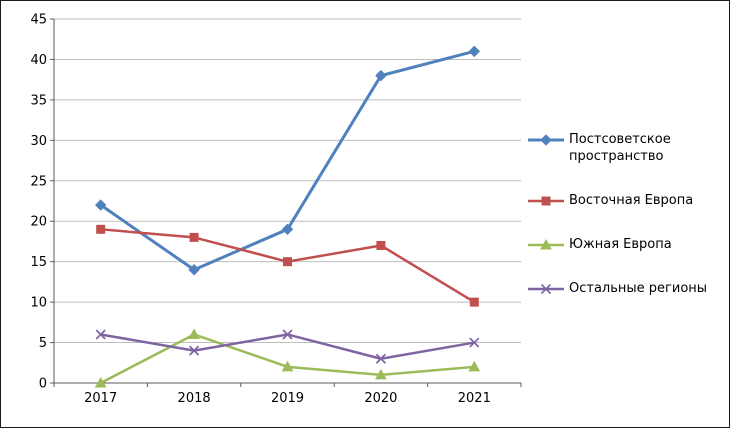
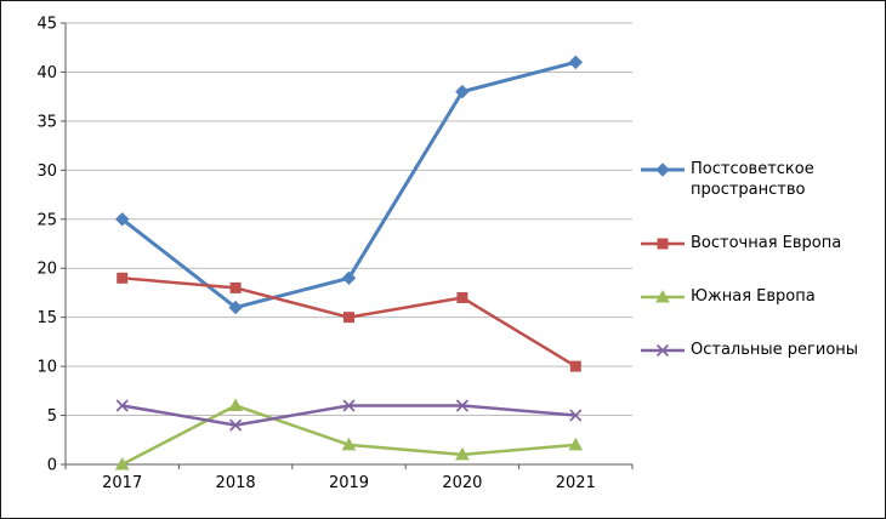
Постсоветское пространство/2017: 22 -> 25
Постсоветское пространство/2018: 14 -> 16
Остальные регионы/2020: 3 -> 6
